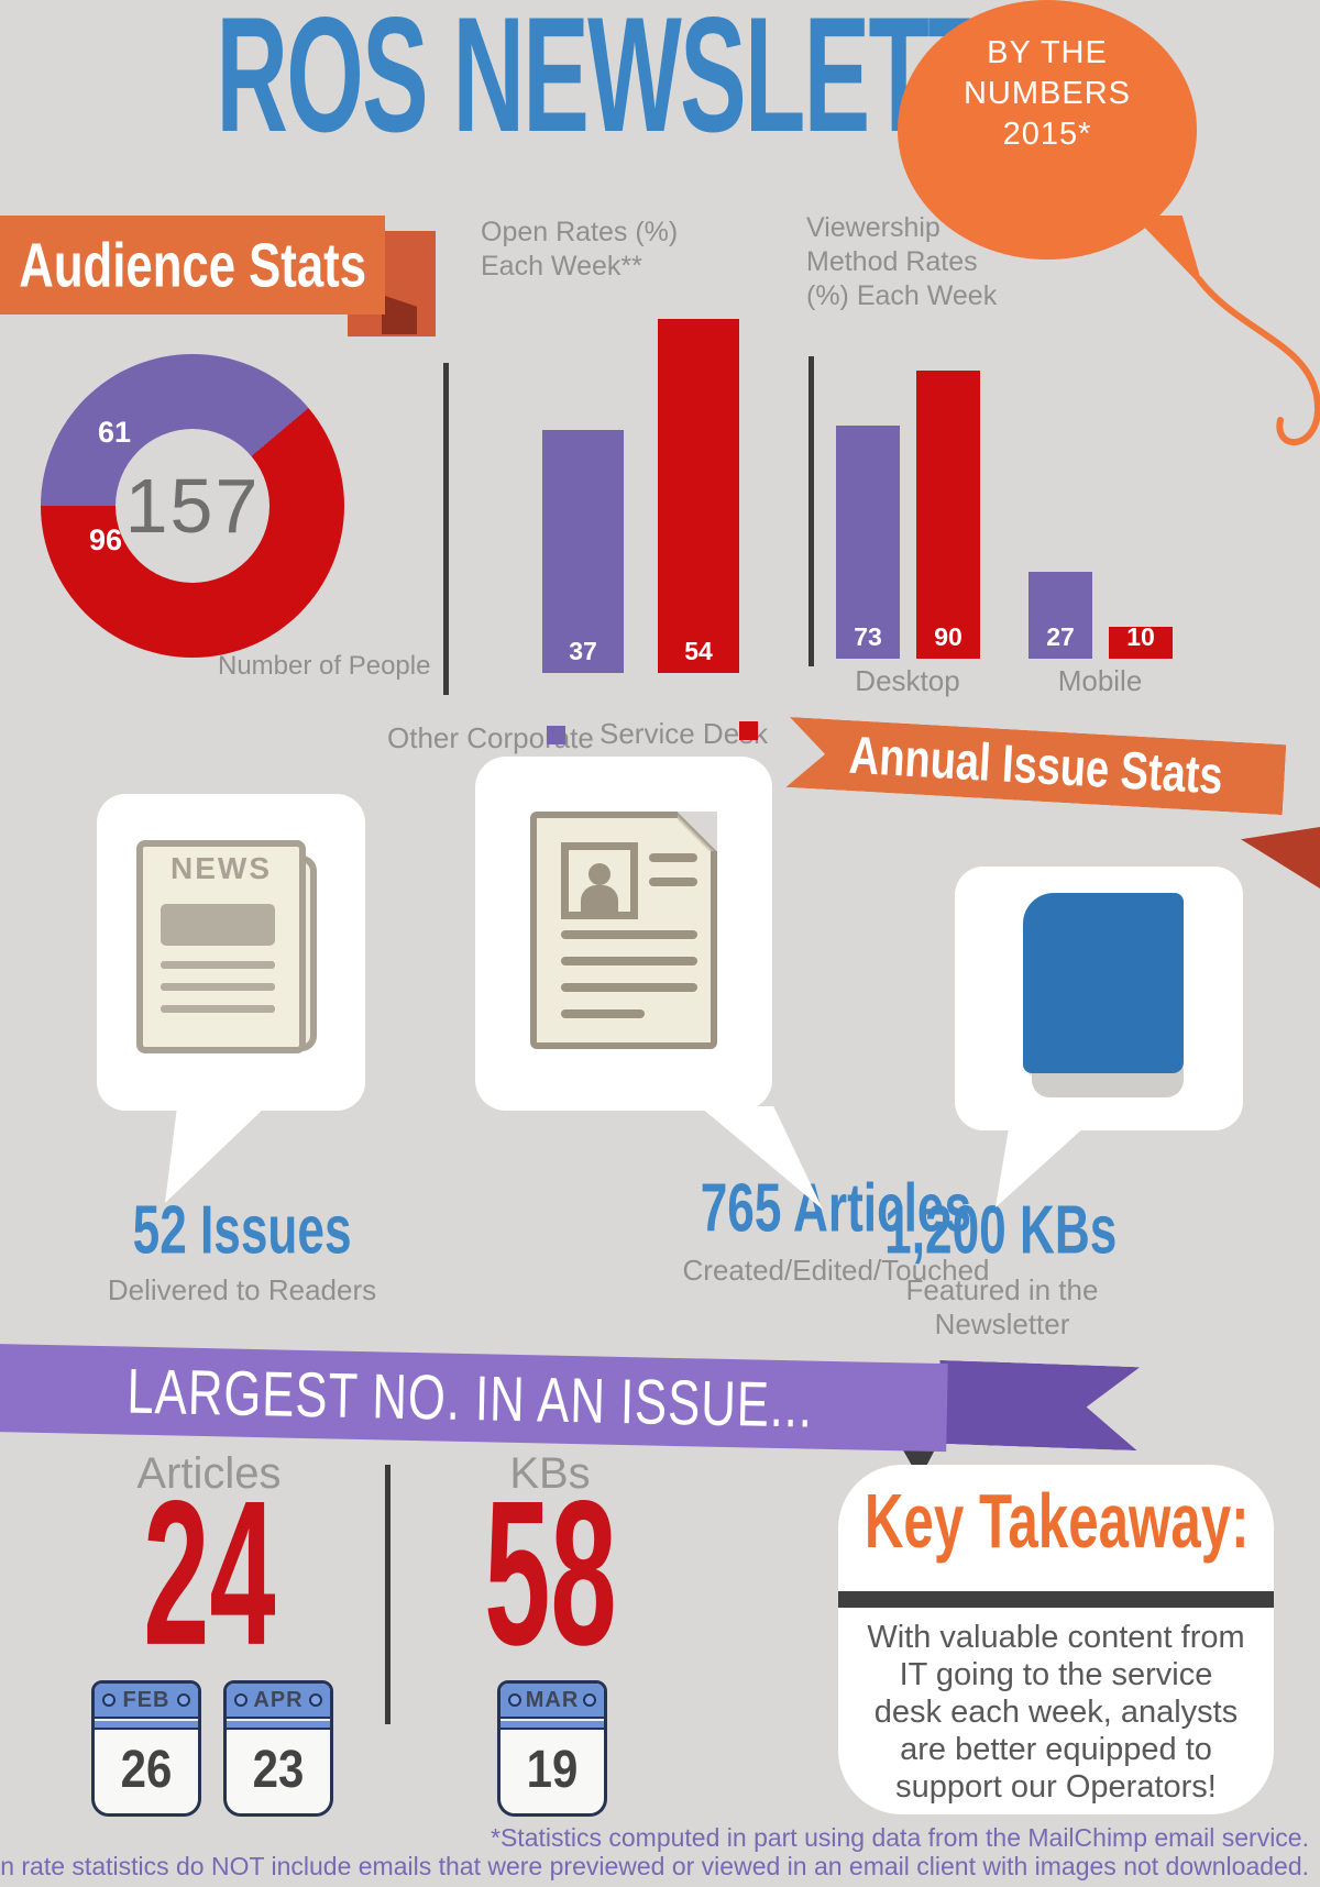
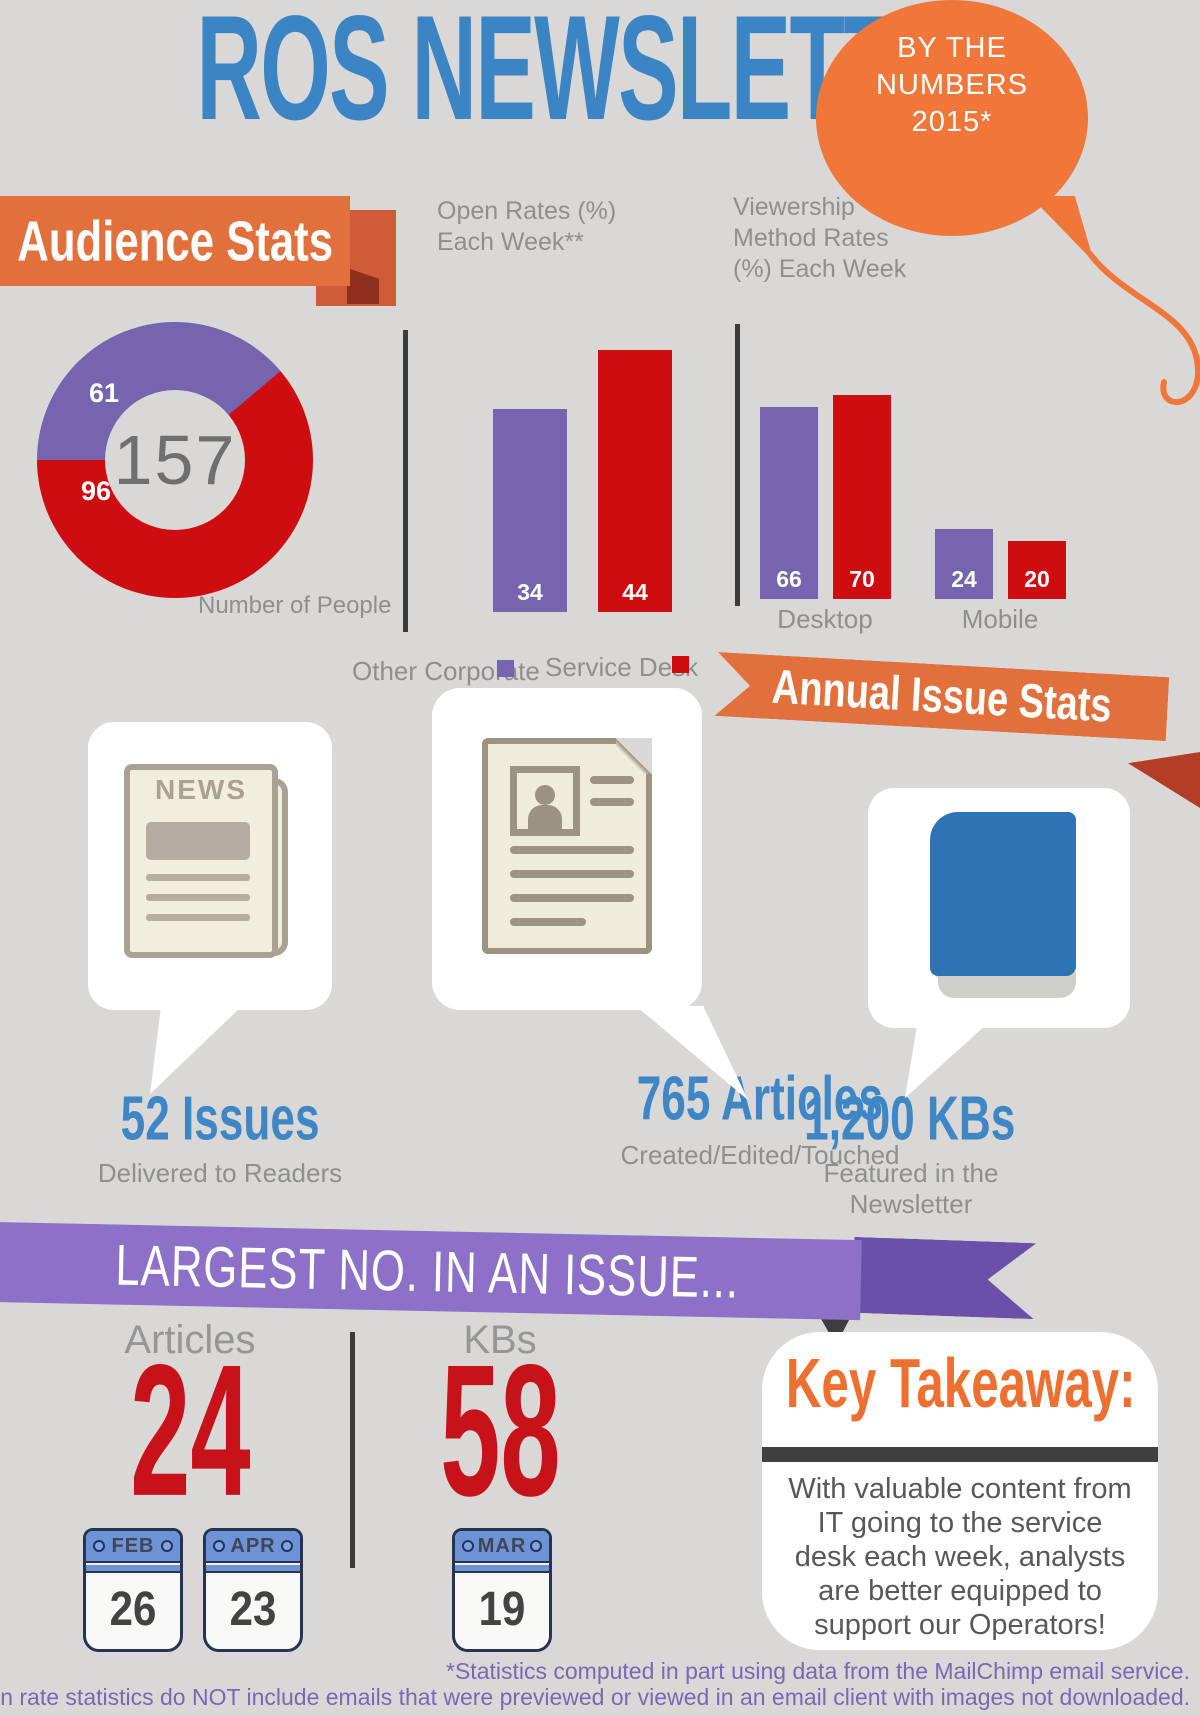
Open Rates (%) Each Week**/Other Corporate: 37 -> 34
Open Rates (%) Each Week**/Service Desk: 54 -> 44
Viewership Method Rates (%) Each Week/Other Corporate/Desktop: 73 -> 66
Viewership Method Rates (%) Each Week/Service Desk/Desktop: 90 -> 70
Viewership Method Rates (%) Each Week/Other Corporate/Mobile: 27 -> 24
Viewership Method Rates (%) Each Week/Service Desk/Mobile: 10 -> 20
